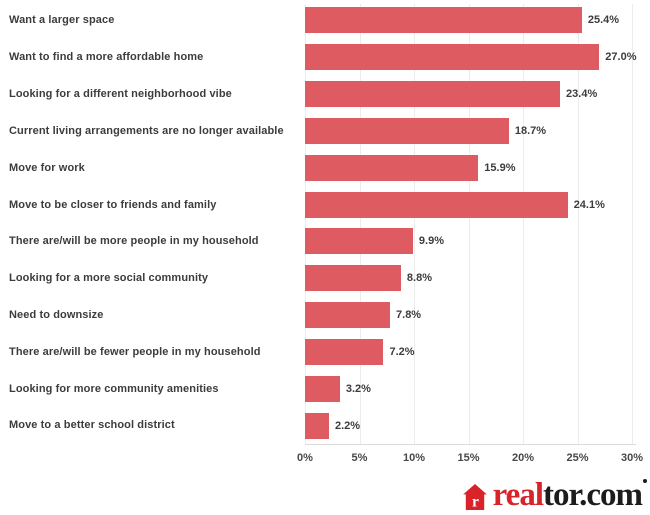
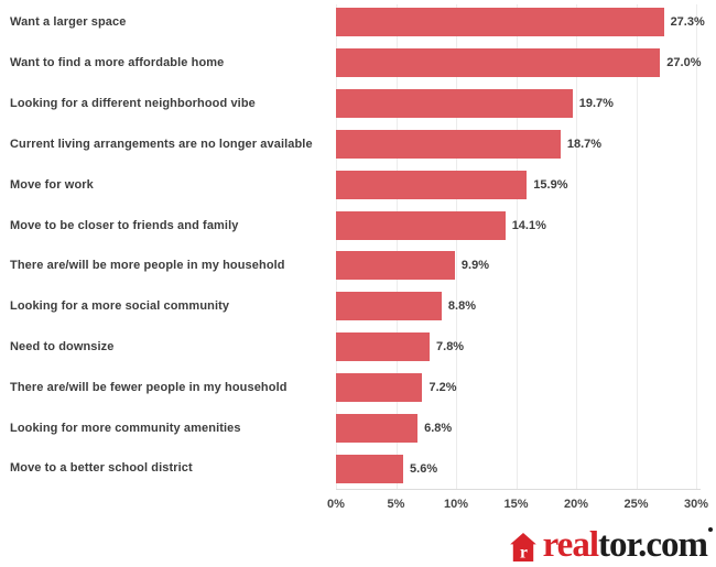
Want a larger space: 25.4% -> 27.3%
Looking for a different neighborhood vibe: 23.4% -> 19.7%
Move to be closer to friends and family: 24.1% -> 14.1%
Looking for more community amenities: 3.2% -> 6.8%
Move to a better school district: 2.2% -> 5.6%
